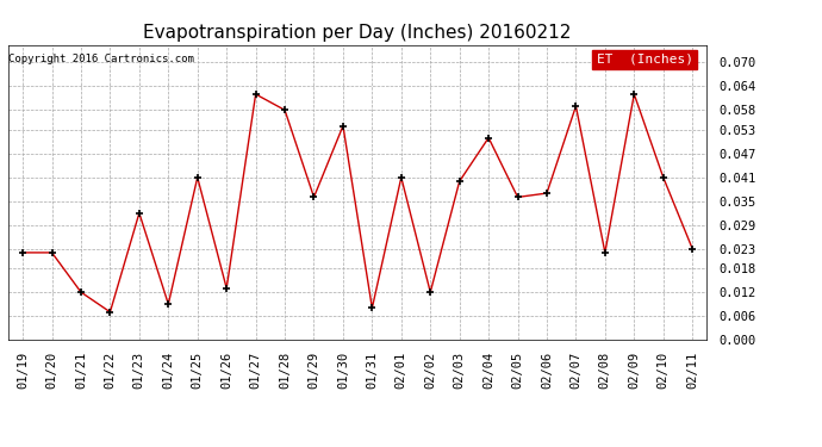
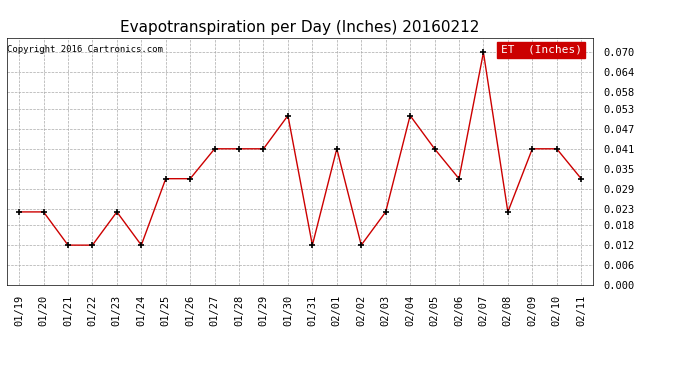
01/22: 0.007 -> 0.012
01/23: 0.032 -> 0.022
01/24: 0.009 -> 0.012
01/25: 0.041 -> 0.032
01/26: 0.013 -> 0.032
01/27: 0.062 -> 0.041
01/28: 0.058 -> 0.041
01/29: 0.036 -> 0.041
01/30: 0.054 -> 0.051
01/31: 0.008 -> 0.012
02/03: 0.040 -> 0.022
02/05: 0.036 -> 0.041
02/06: 0.037 -> 0.032
02/07: 0.059 -> 0.070
02/09: 0.062 -> 0.041
02/11: 0.023 -> 0.032
